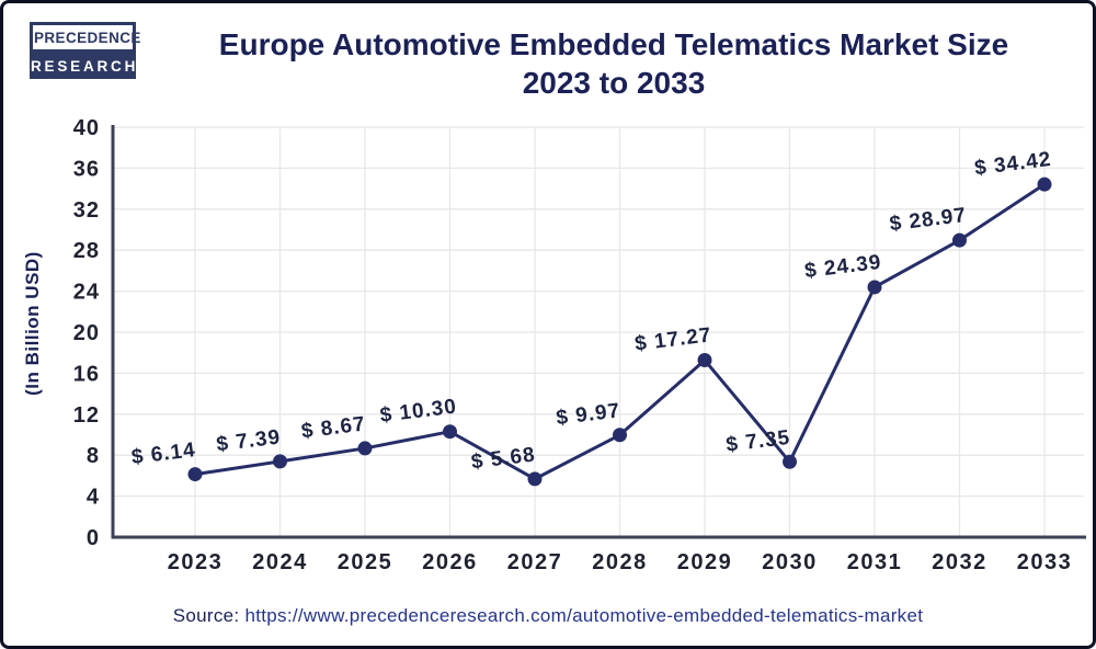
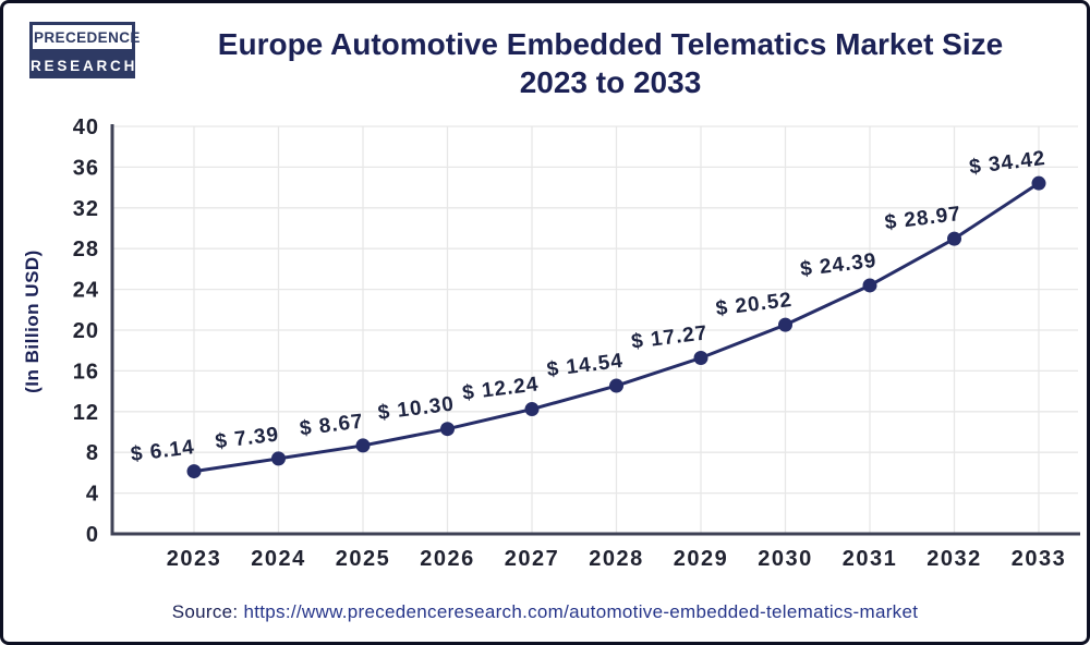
2027: 5.68 -> 12.24
2028: 9.97 -> 14.54
2030: 7.35 -> 20.52
